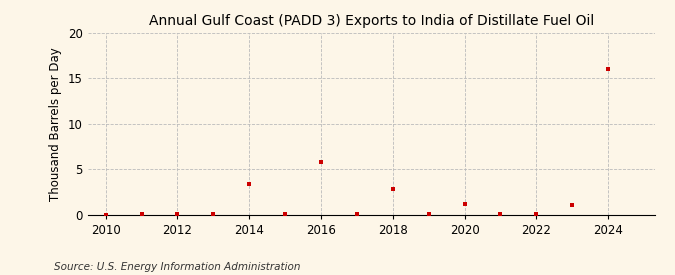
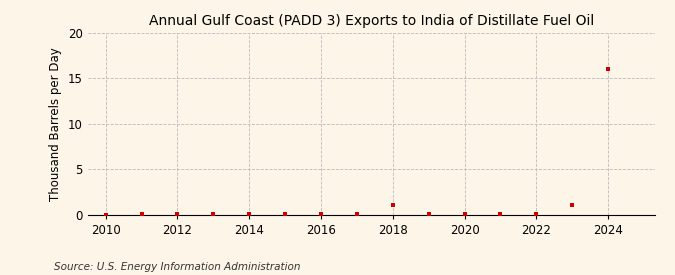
2014: 3.4 -> 0.1
2016: 5.8 -> 0.1
2018: 2.8 -> 1.0
2020: 1.2 -> 0.1
